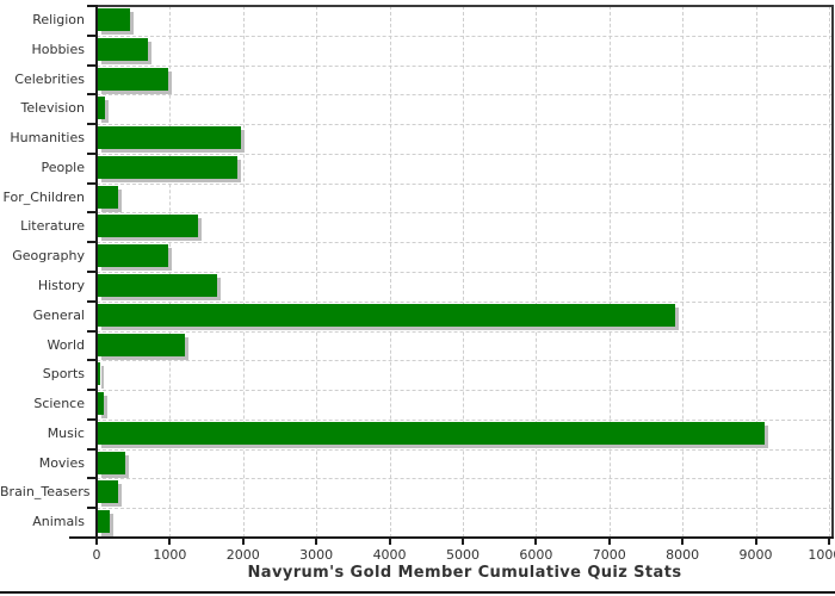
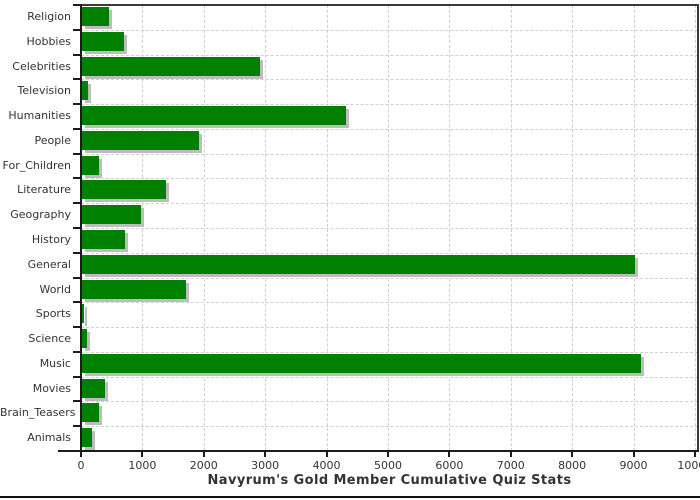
Celebrities: 1000 -> 2900
Humanities: 2000 -> 4300
History: 1600 -> 700
General: 7900 -> 9000
World: 1200 -> 1700
